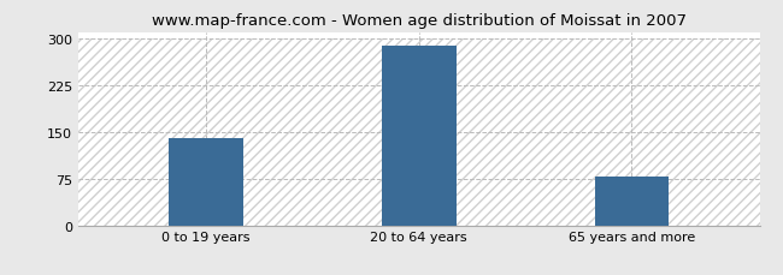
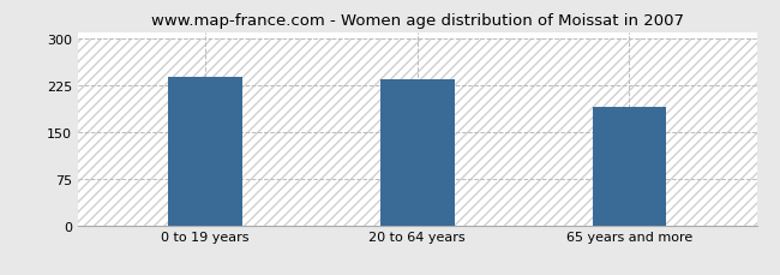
0 to 19 years: 140 -> 238
20 to 64 years: 288 -> 234
65 years and more: 78 -> 190
